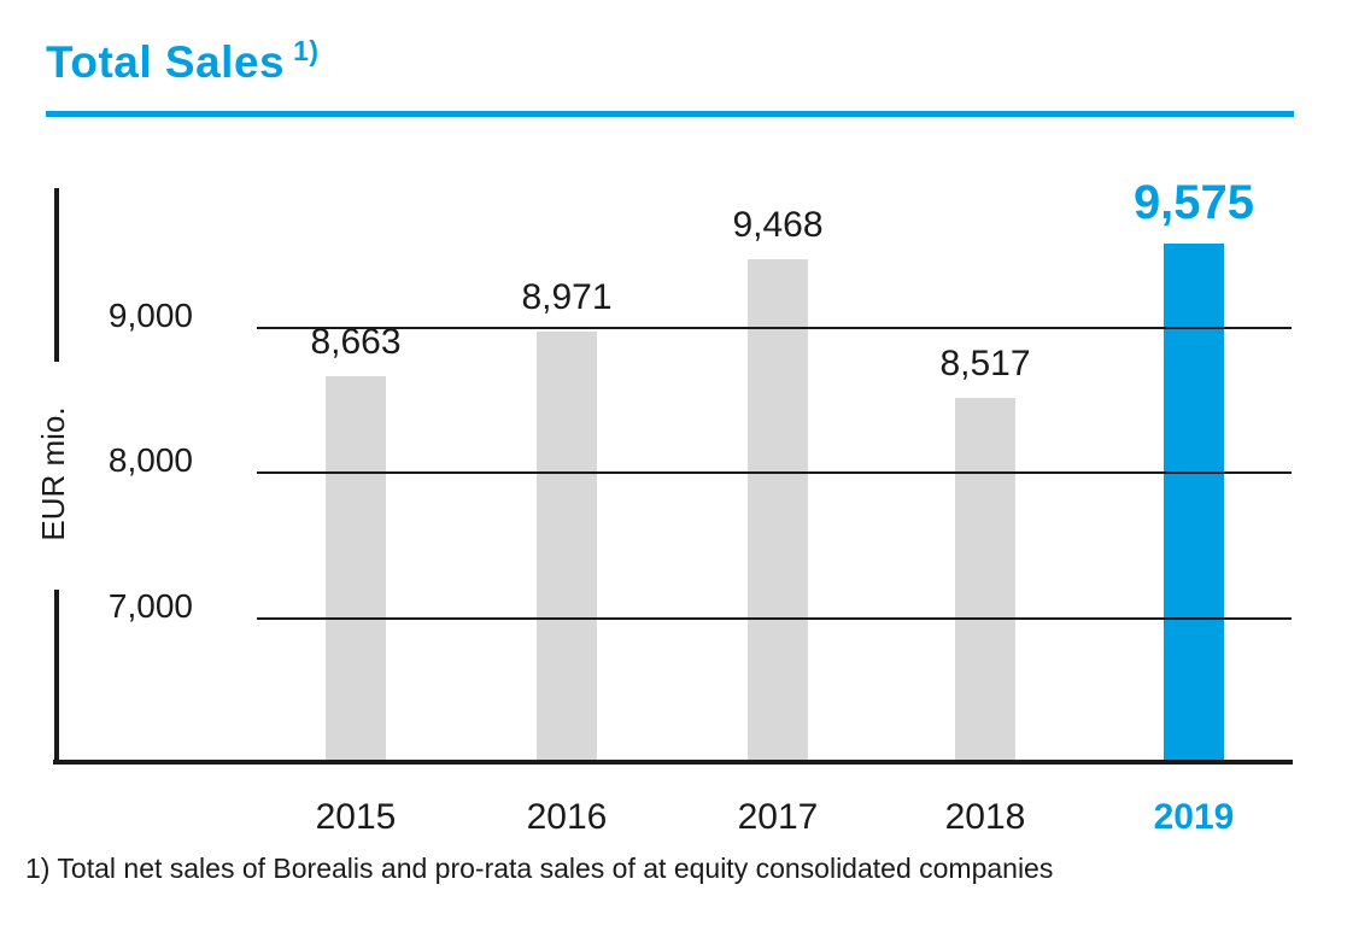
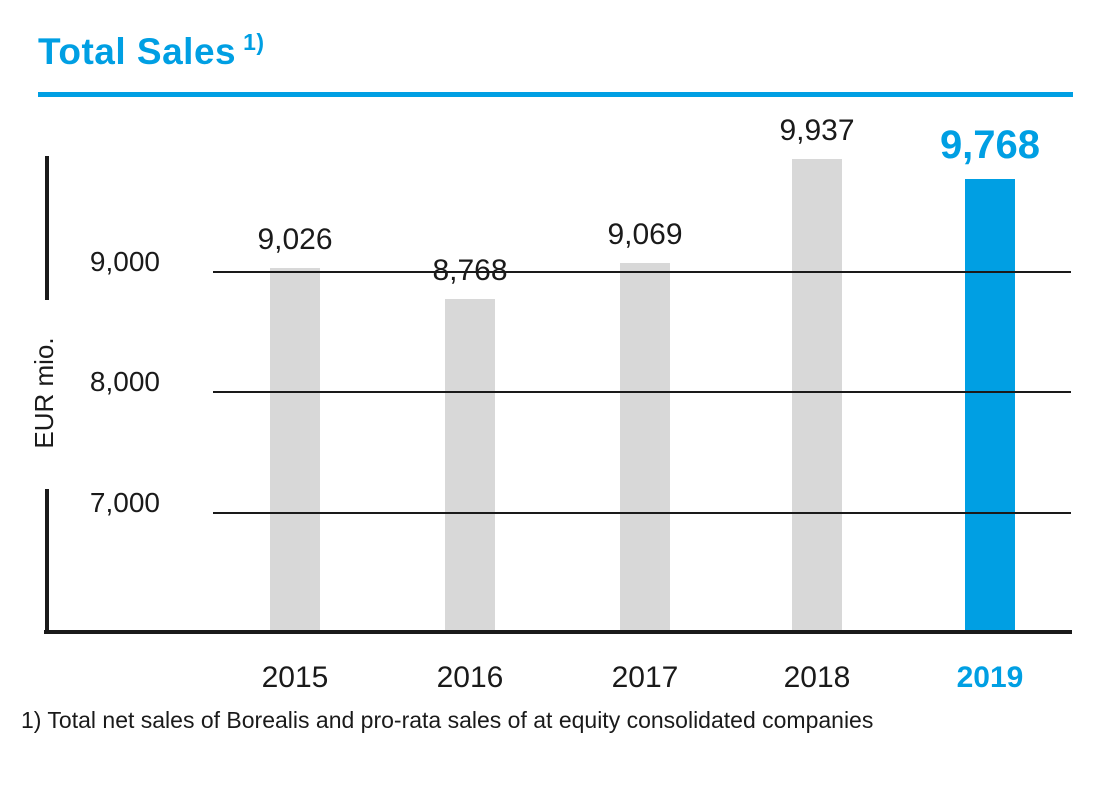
2015: 8,663 -> 9,026
2016: 8,971 -> 8,768
2017: 9,468 -> 9,069
2018: 8,517 -> 9,937
2019: 9,575 -> 9,768
